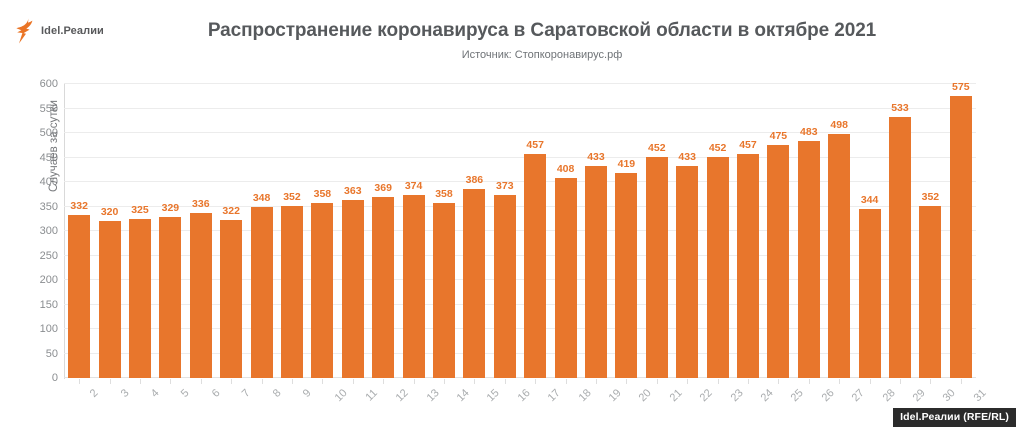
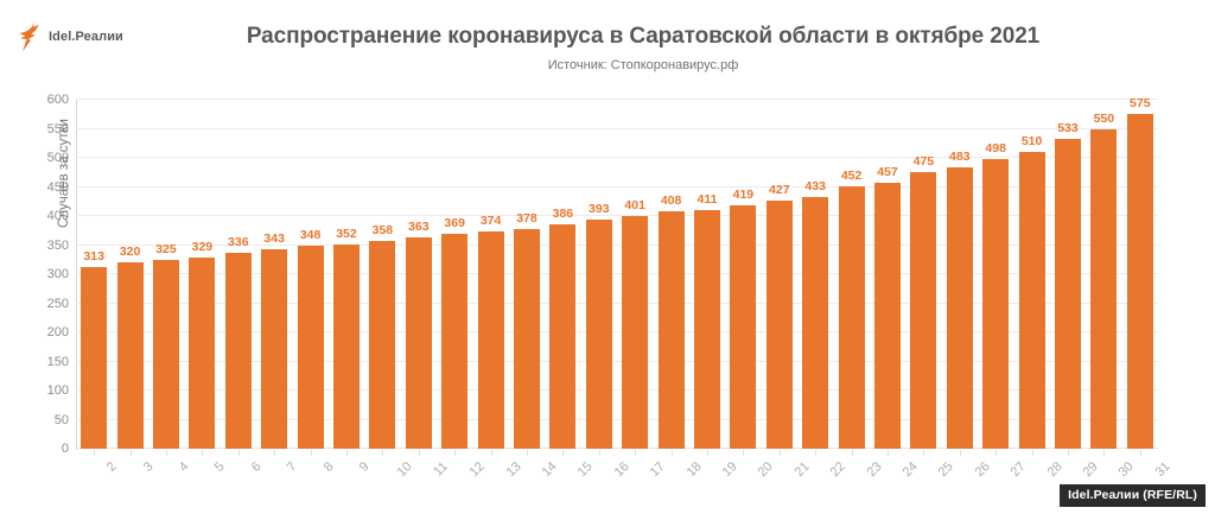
2: 332 -> 313
7: 322 -> 343
14: 358 -> 378
16: 373 -> 393
17: 457 -> 401
19: 433 -> 411
21: 452 -> 427
28: 344 -> 510
30: 352 -> 550
